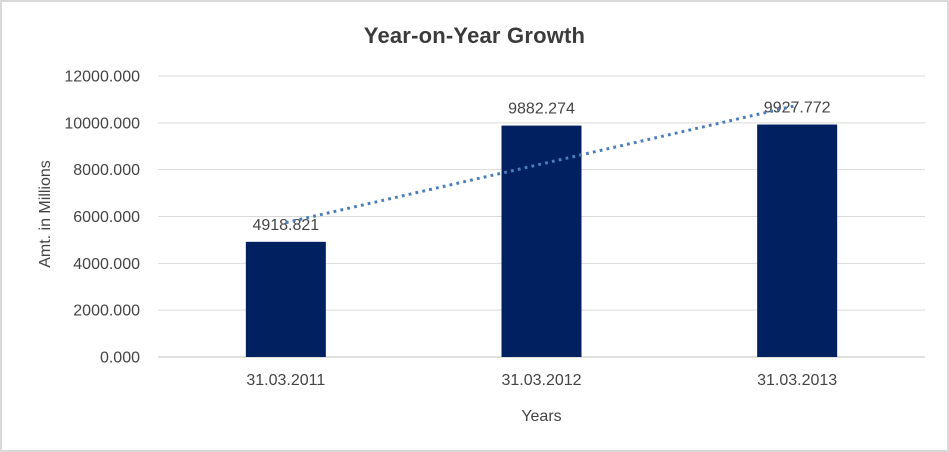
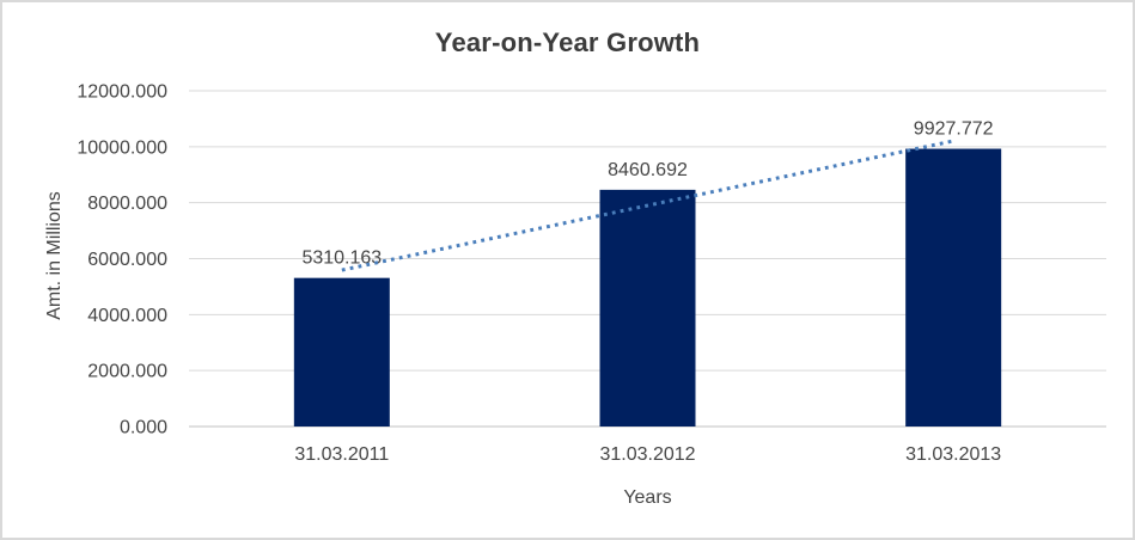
31.03.2011: 4918.821 -> 5310.163
31.03.2012: 9882.274 -> 8460.692
